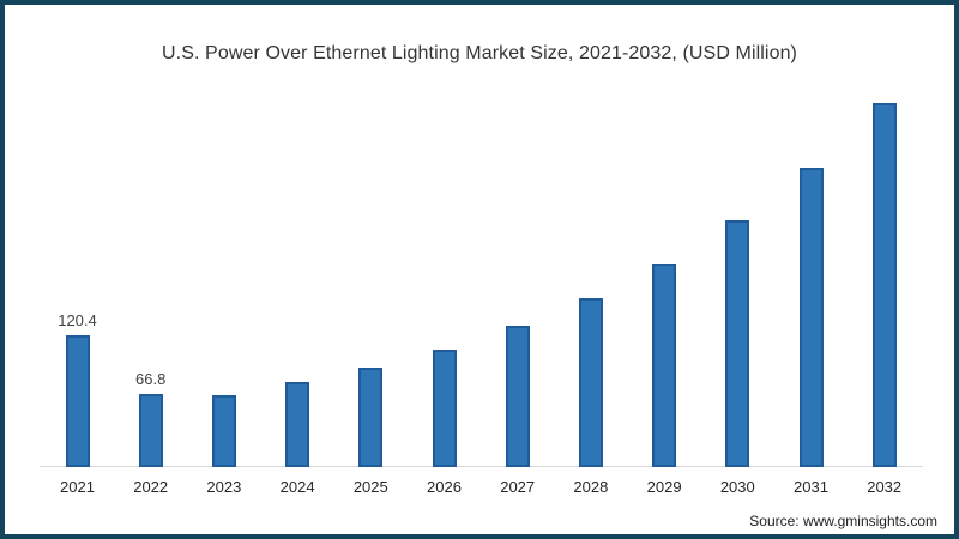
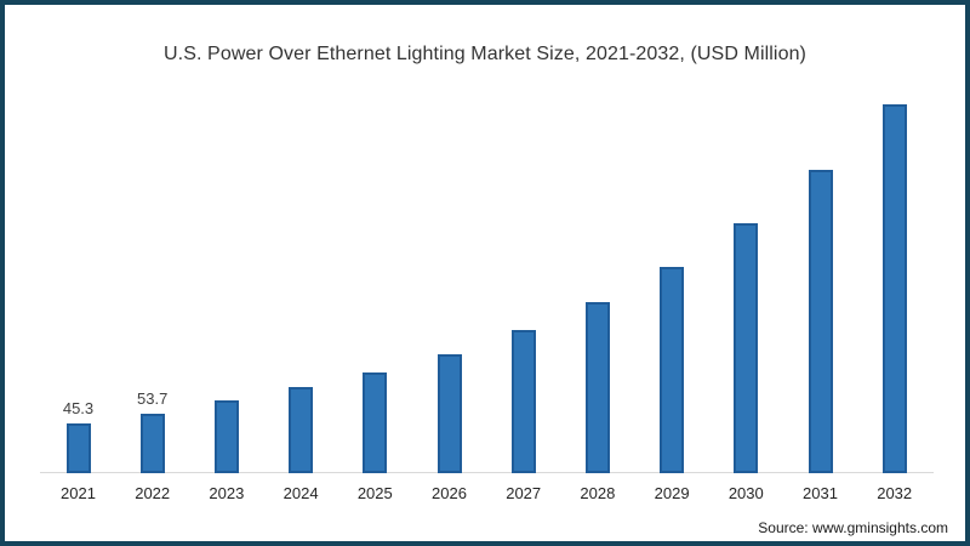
2021: 120.4 -> 45.3
2022: 66.8 -> 53.7
